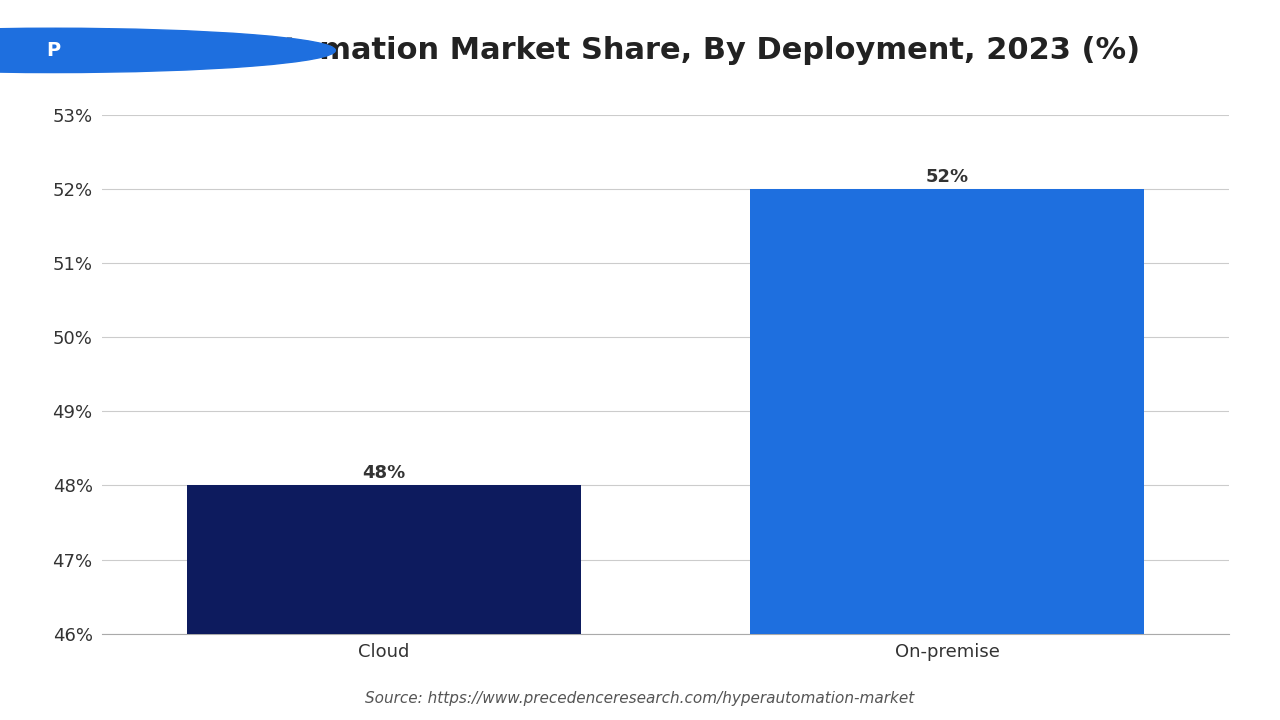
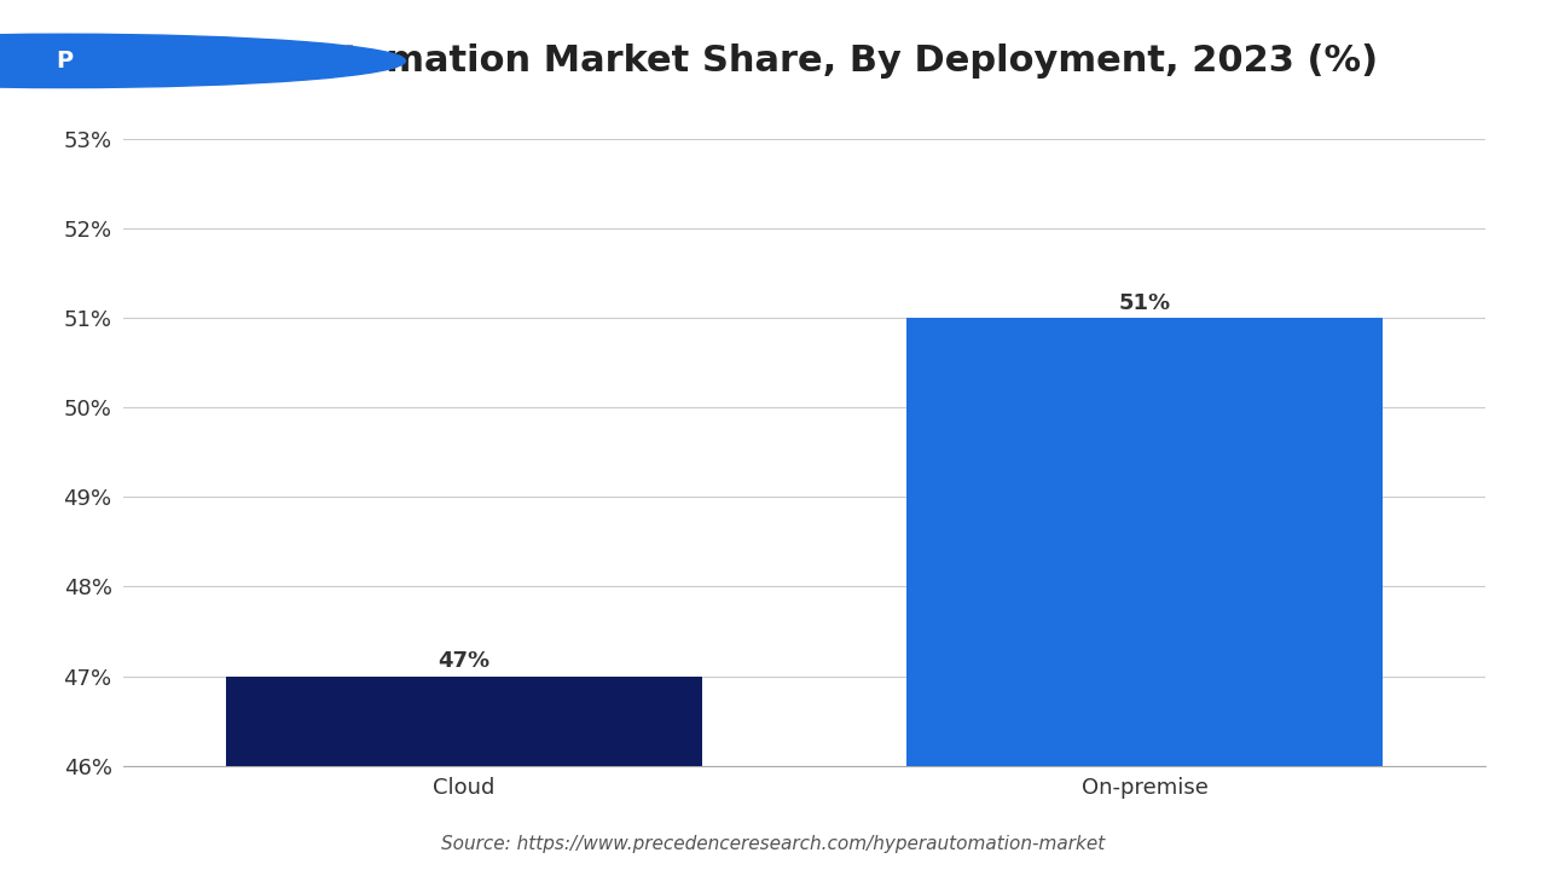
Cloud: 48% -> 47%
On-premise: 52% -> 51%
